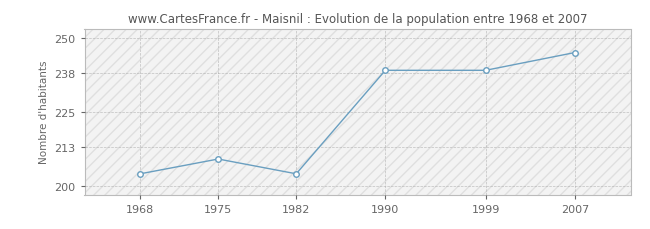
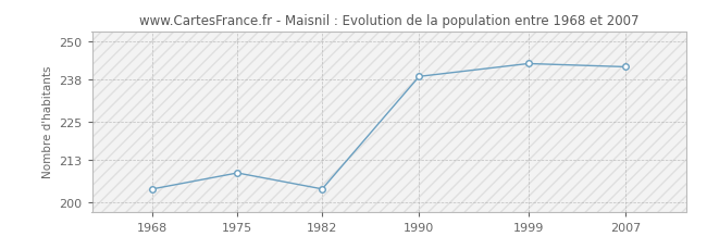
1999: 239 -> 243
2007: 245 -> 242
